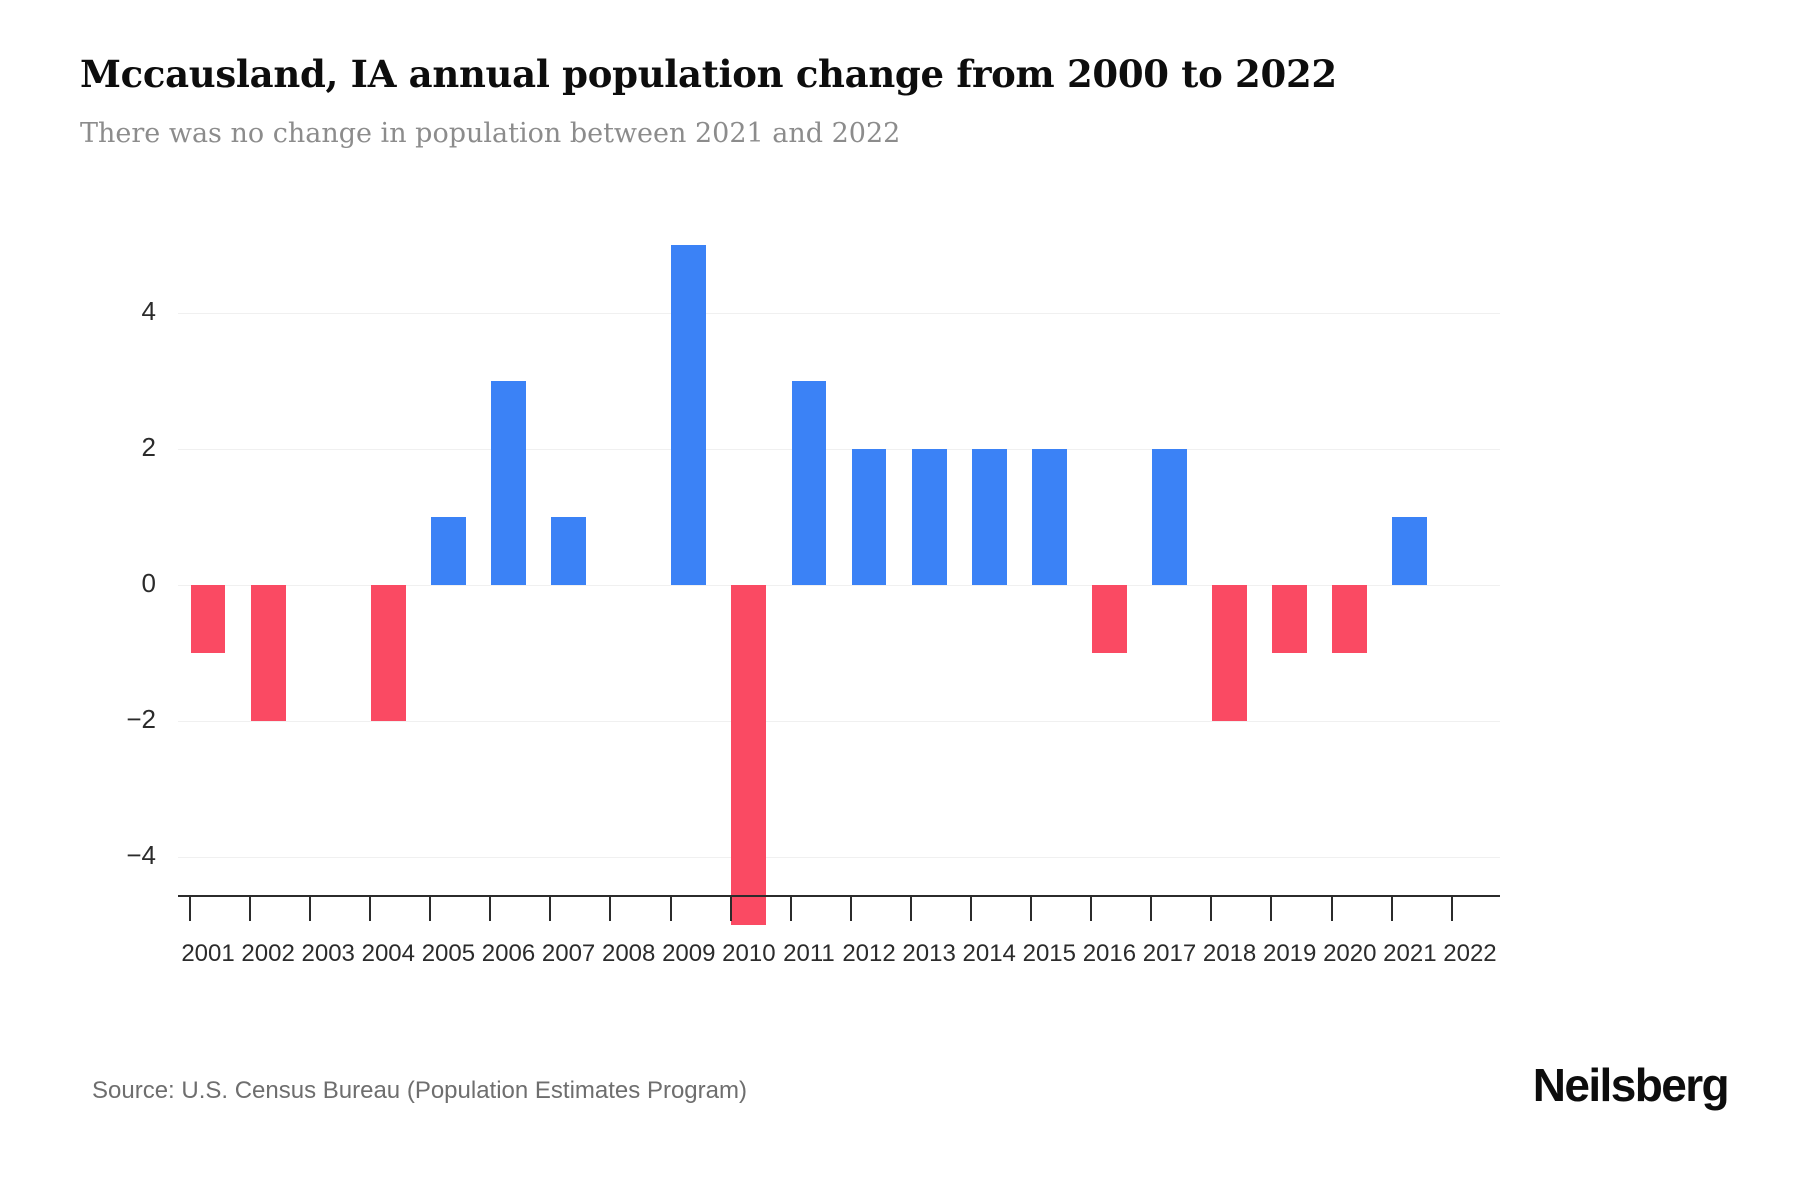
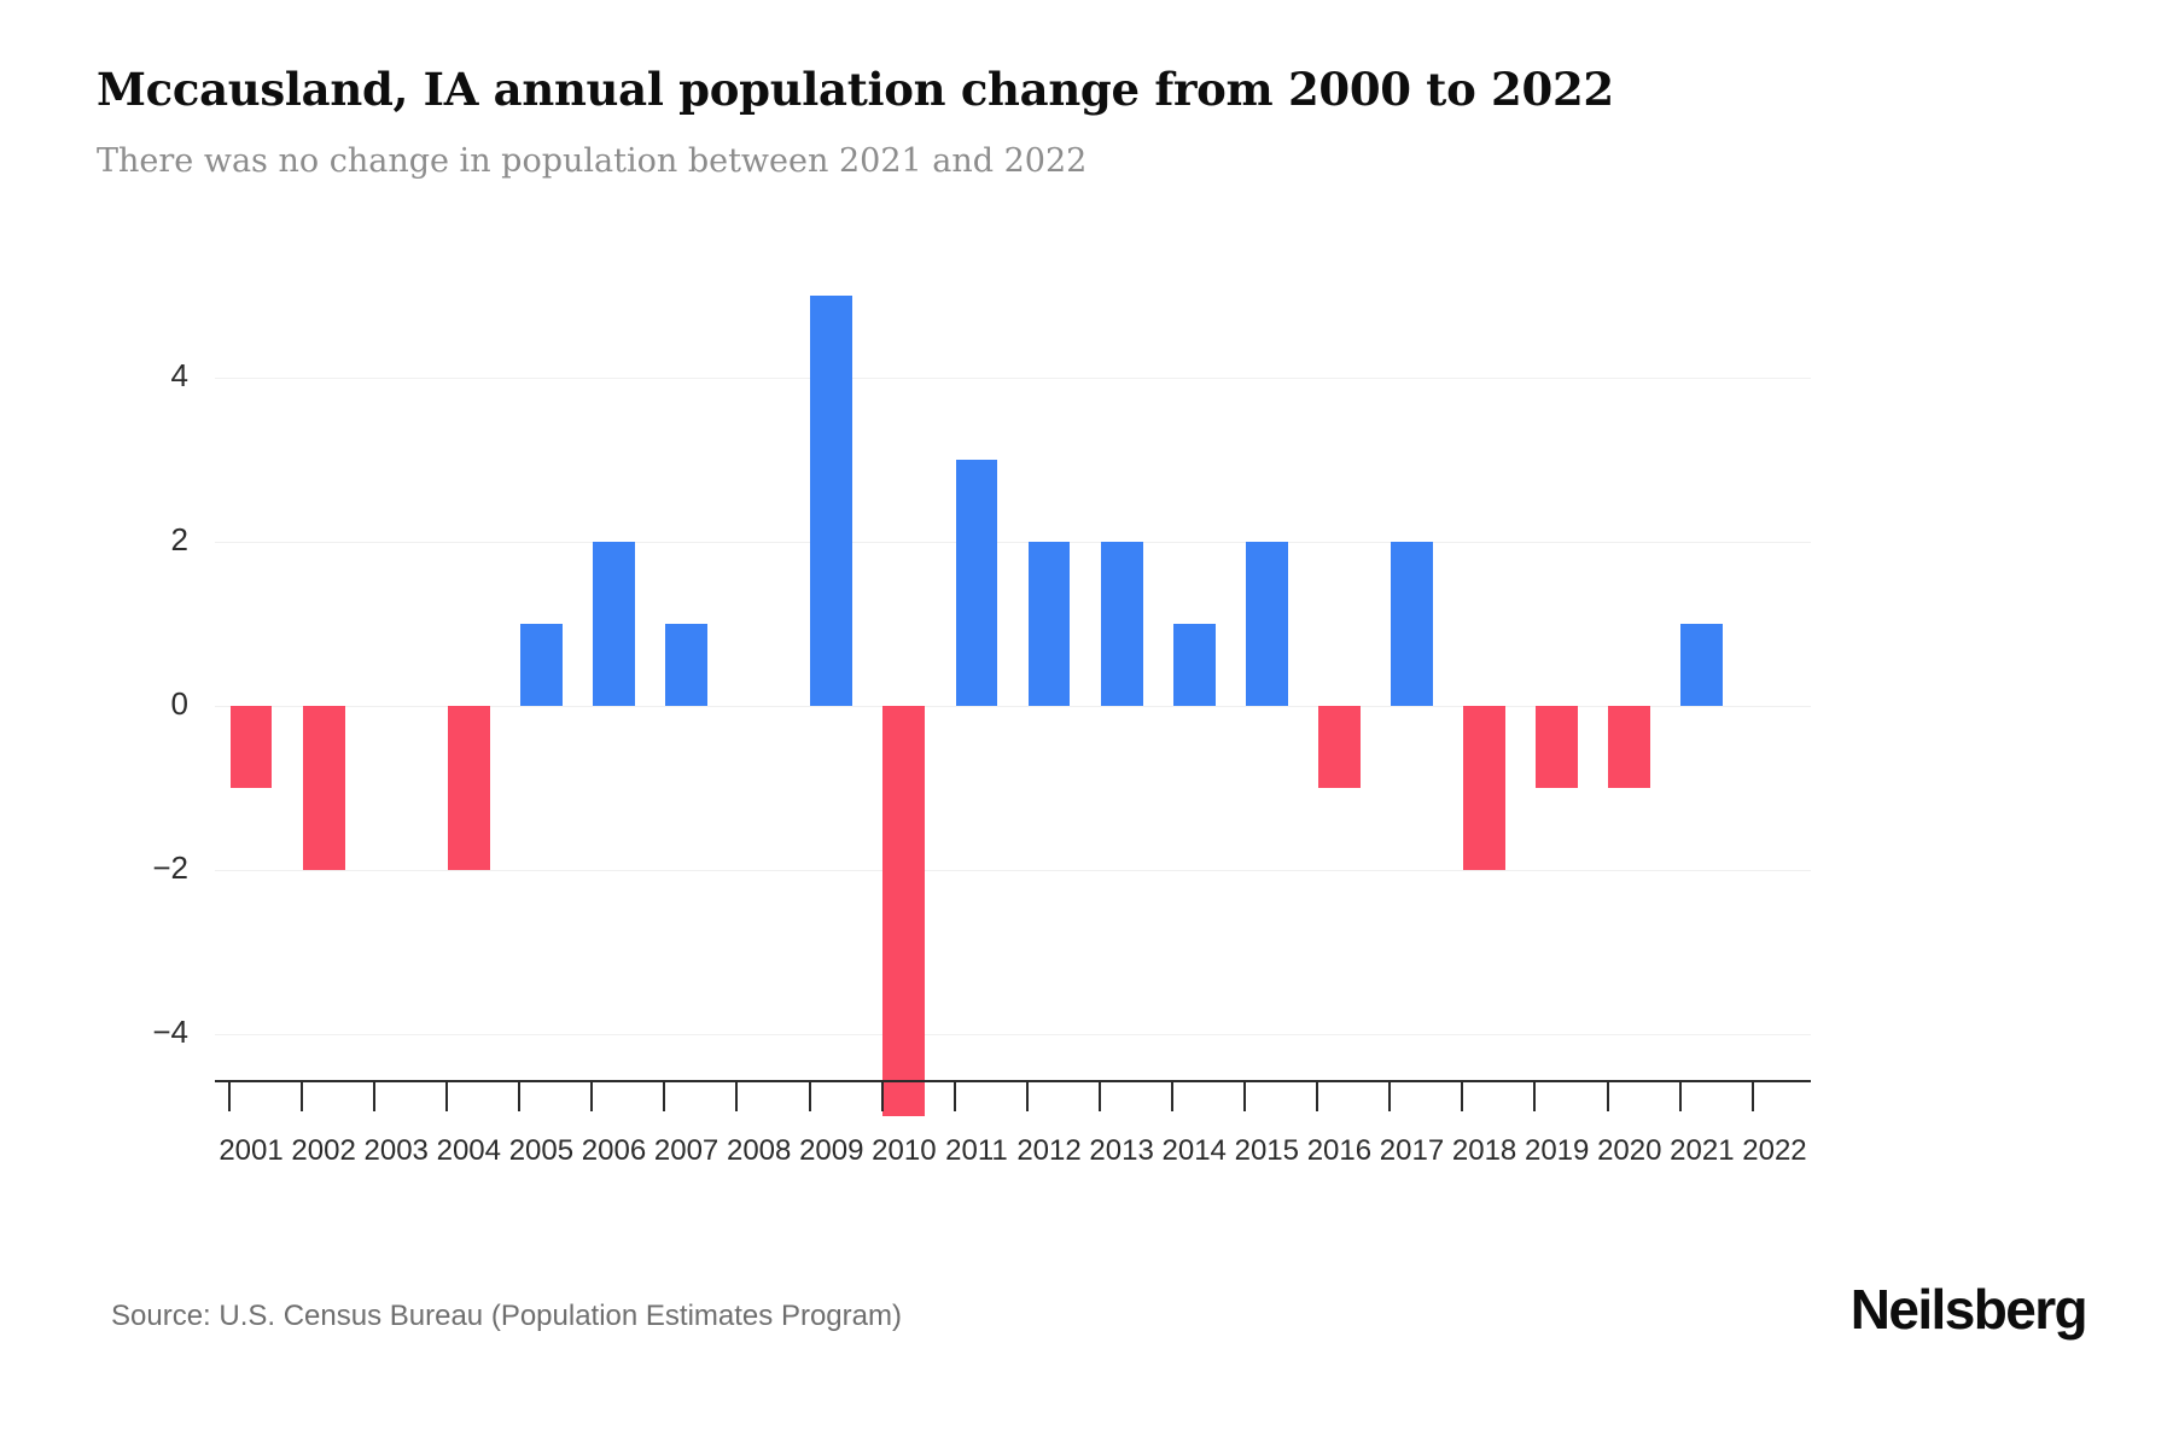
2006: 3 -> 2
2014: 2 -> 1
